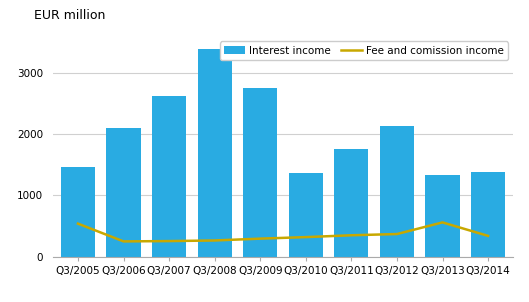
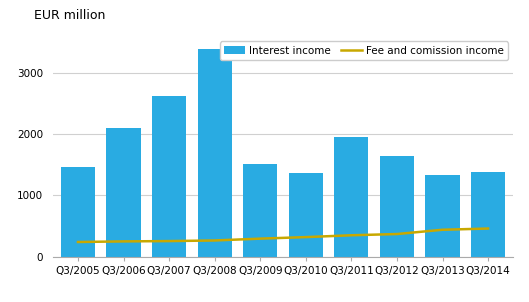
Fee and comission income/Q3/2005: 540 -> 240
Interest income/Q3/2009: 2760 -> 1510
Interest income/Q3/2011: 1760 -> 1960
Interest income/Q3/2012: 2140 -> 1650
Fee and comission income/Q3/2013: 560 -> 440
Fee and comission income/Q3/2014: 340 -> 460
